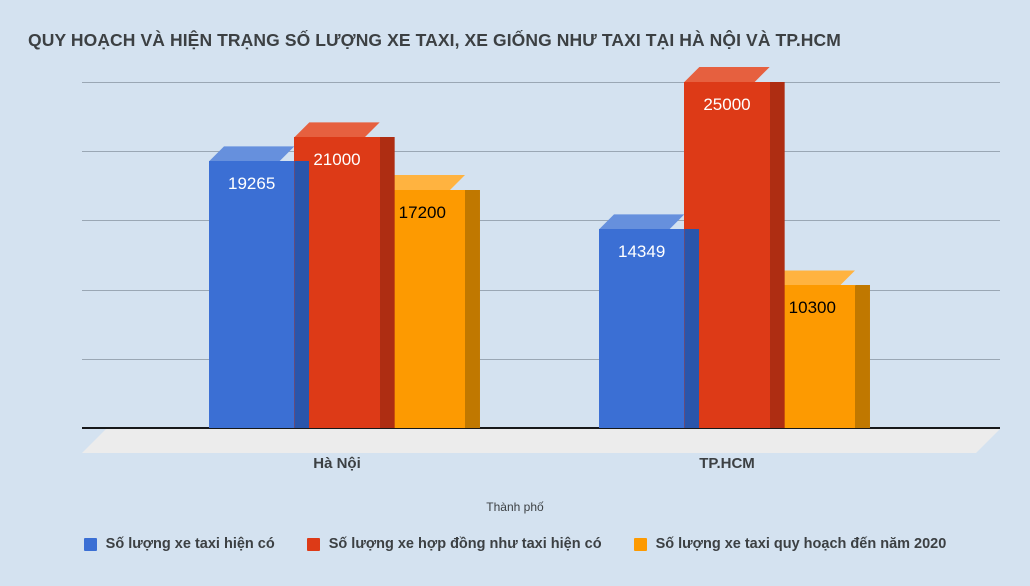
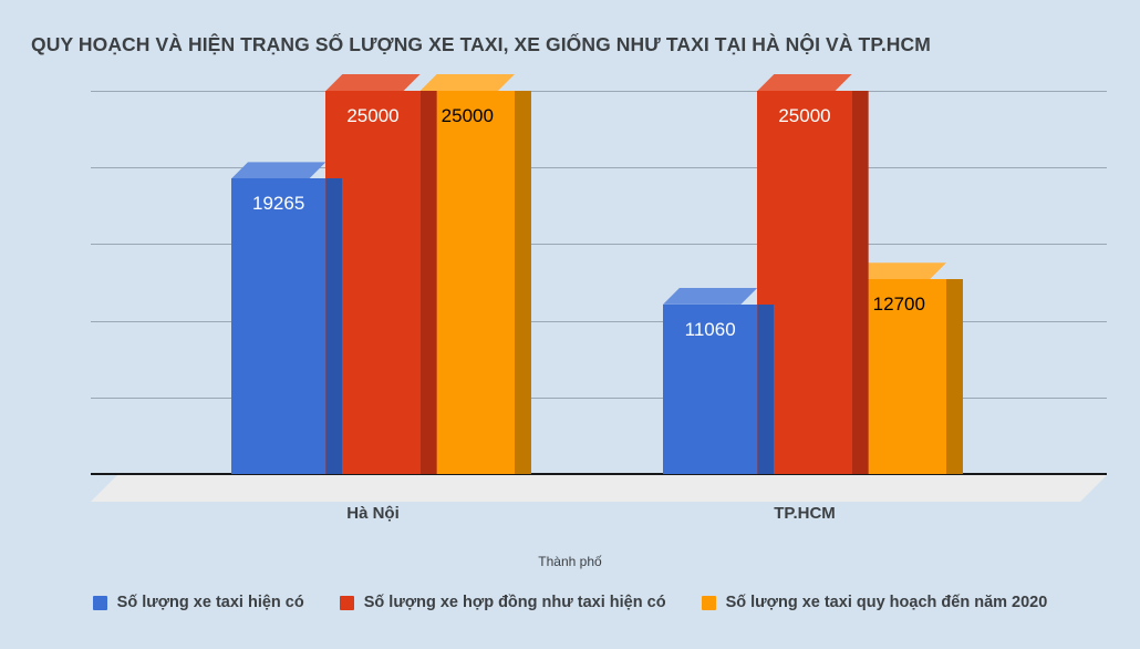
Số lượng xe hợp đồng như taxi hiện có/Hà Nội: 21000 -> 25000
Số lượng xe taxi quy hoạch đến năm 2020/Hà Nội: 17200 -> 25000
Số lượng xe taxi hiện có/TP.HCM: 14349 -> 11060
Số lượng xe taxi quy hoạch đến năm 2020/TP.HCM: 10300 -> 12700
